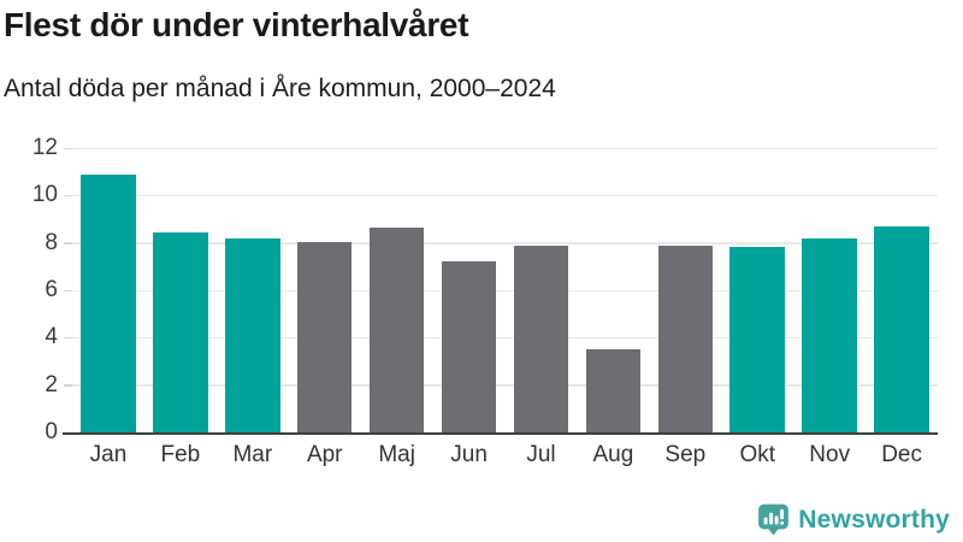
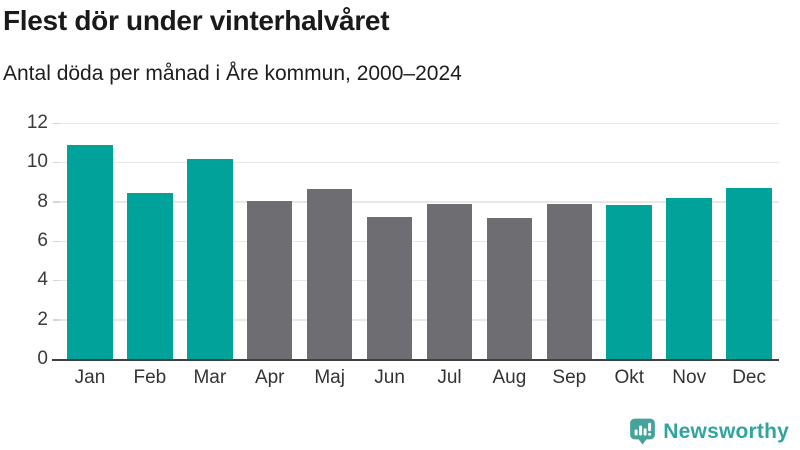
Mar: 8.2 -> 10.2
Aug: 3.5 -> 7.2
